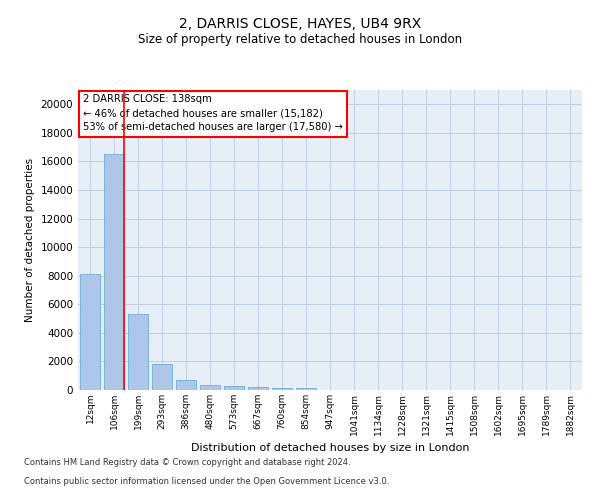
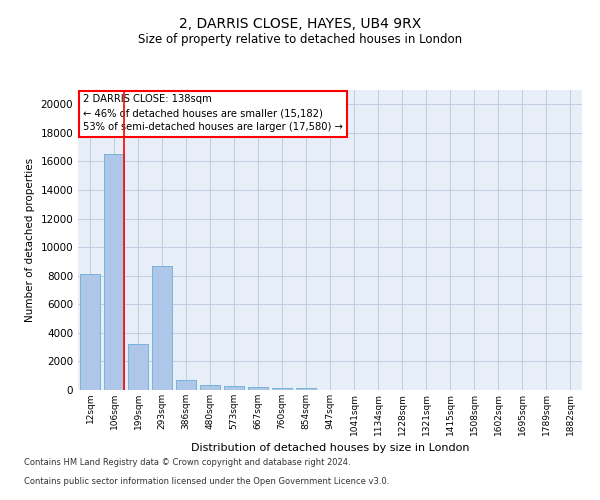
199sqm: 5300 -> 3200
293sqm: 1800 -> 8700
